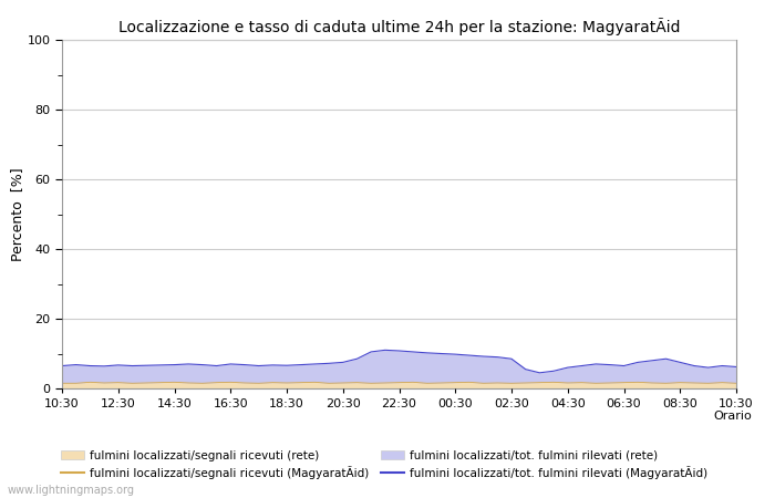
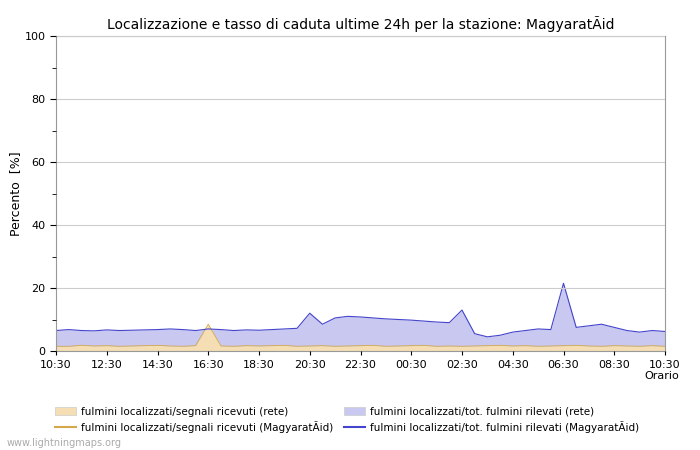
fulmini localizzati/segnali ricevuti (MagyaratÃid)/16:30: 1.8 -> 8.5
fulmini localizzati/tot. fulmini rilevati (MagyaratÃid)/20:30: 7.5 -> 12.0
fulmini localizzati/tot. fulmini rilevati (MagyaratÃid)/02:30: 8.5 -> 13.0
fulmini localizzati/tot. fulmini rilevati (MagyaratÃid)/06:30: 6.5 -> 21.5
